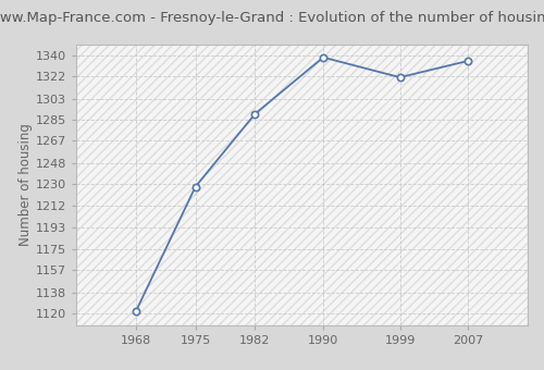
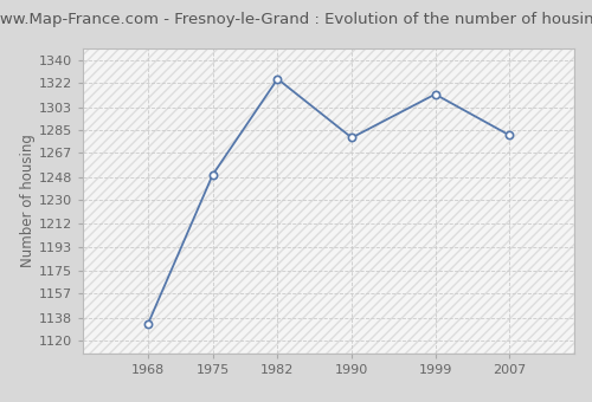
1968: 1122 -> 1133
1975: 1228 -> 1250
1982: 1290 -> 1325
1990: 1338 -> 1279
1999: 1321 -> 1313
2007: 1335 -> 1281
